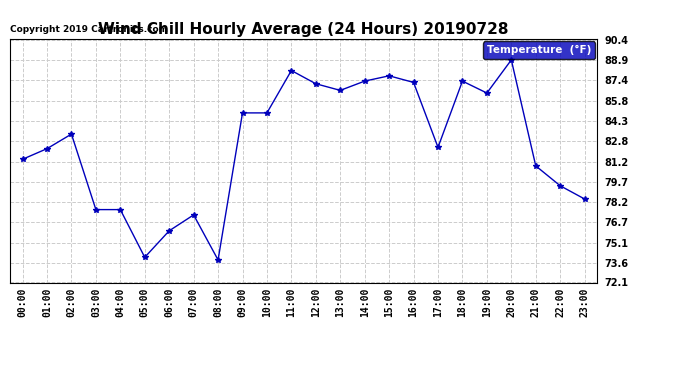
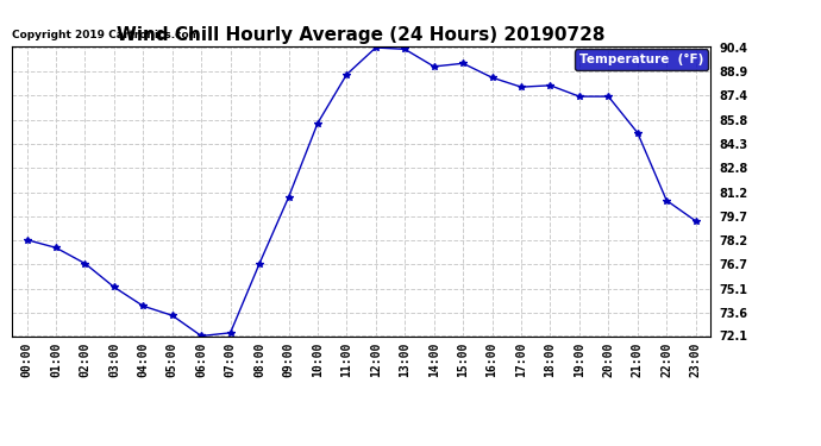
00:00: 81.4 -> 78.2
01:00: 82.2 -> 77.7
02:00: 83.3 -> 76.7
03:00: 77.6 -> 75.2
04:00: 77.6 -> 74.0
05:00: 74.0 -> 73.4
06:00: 76.0 -> 72.1
07:00: 77.2 -> 72.3
08:00: 73.8 -> 76.7
09:00: 84.9 -> 80.9
10:00: 84.9 -> 85.6
11:00: 88.1 -> 88.7
12:00: 87.1 -> 90.4
13:00: 86.6 -> 90.3
14:00: 87.3 -> 89.2
15:00: 87.7 -> 89.4
16:00: 87.2 -> 88.5
17:00: 82.3 -> 87.9
18:00: 87.3 -> 88.0
19:00: 86.4 -> 87.3
20:00: 88.9 -> 87.3
21:00: 80.9 -> 85.0
22:00: 79.4 -> 80.7
23:00: 78.4 -> 79.4
